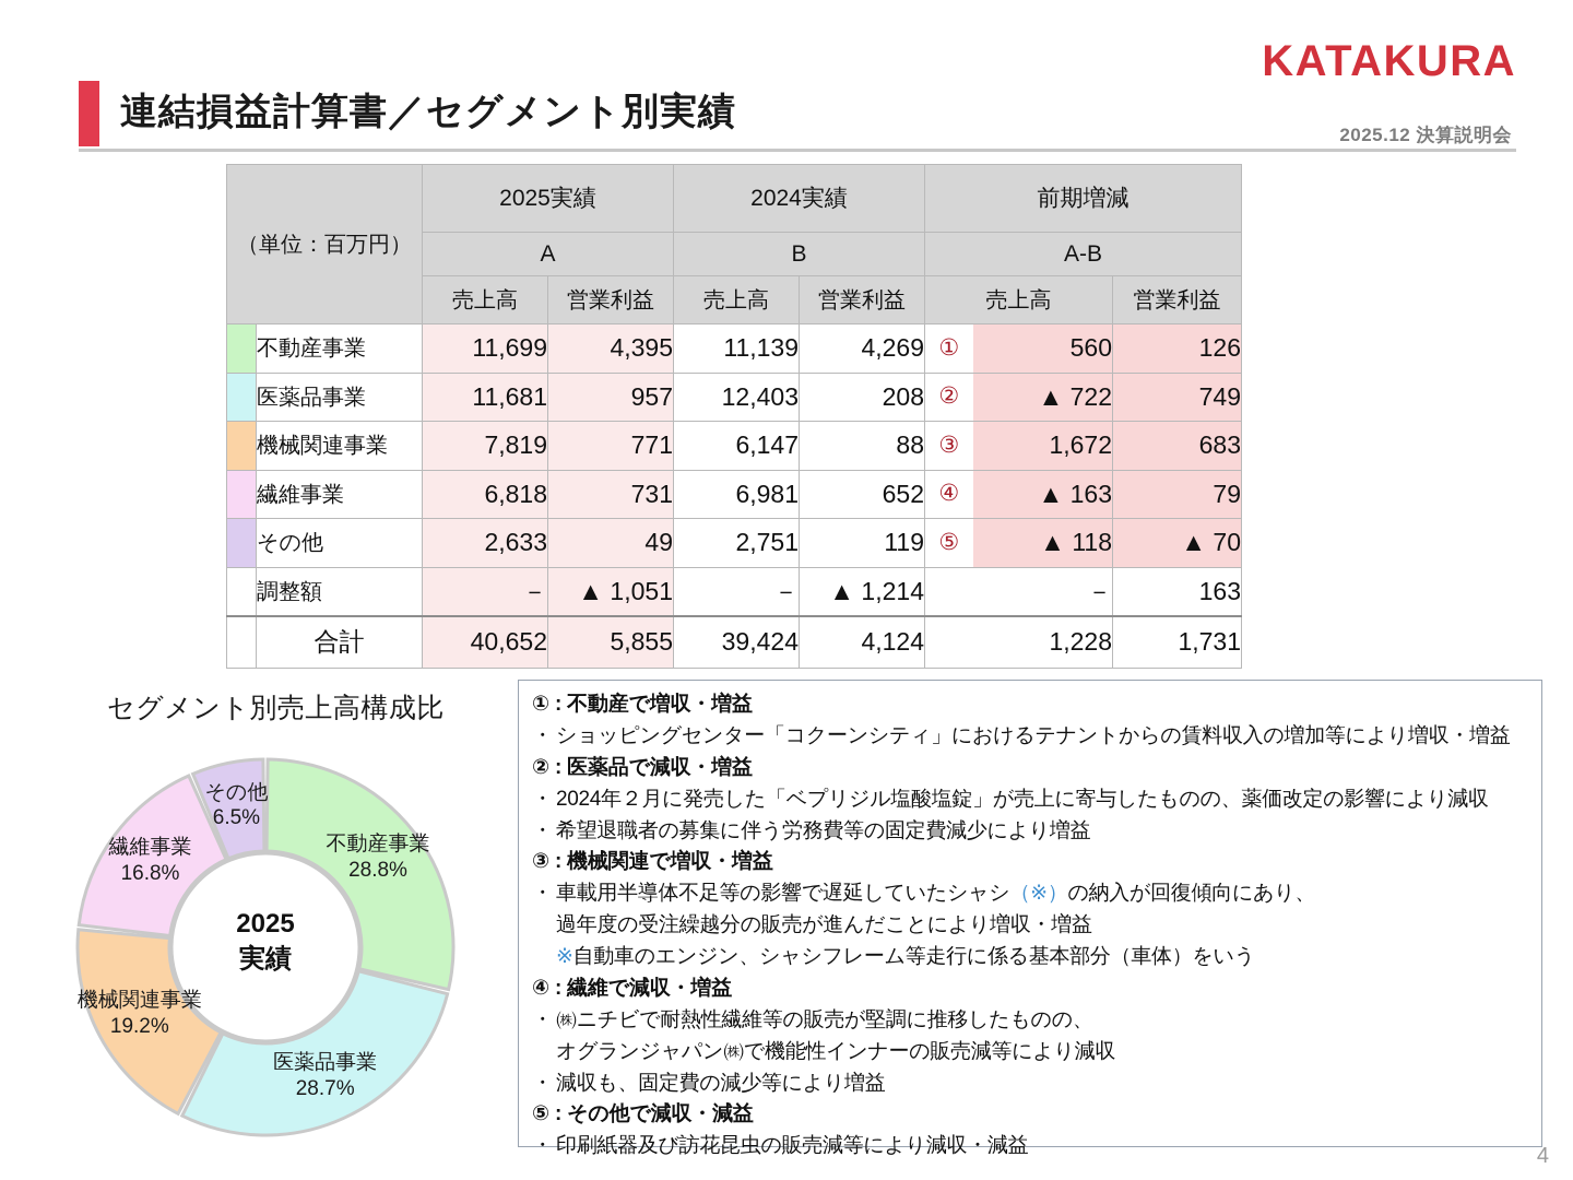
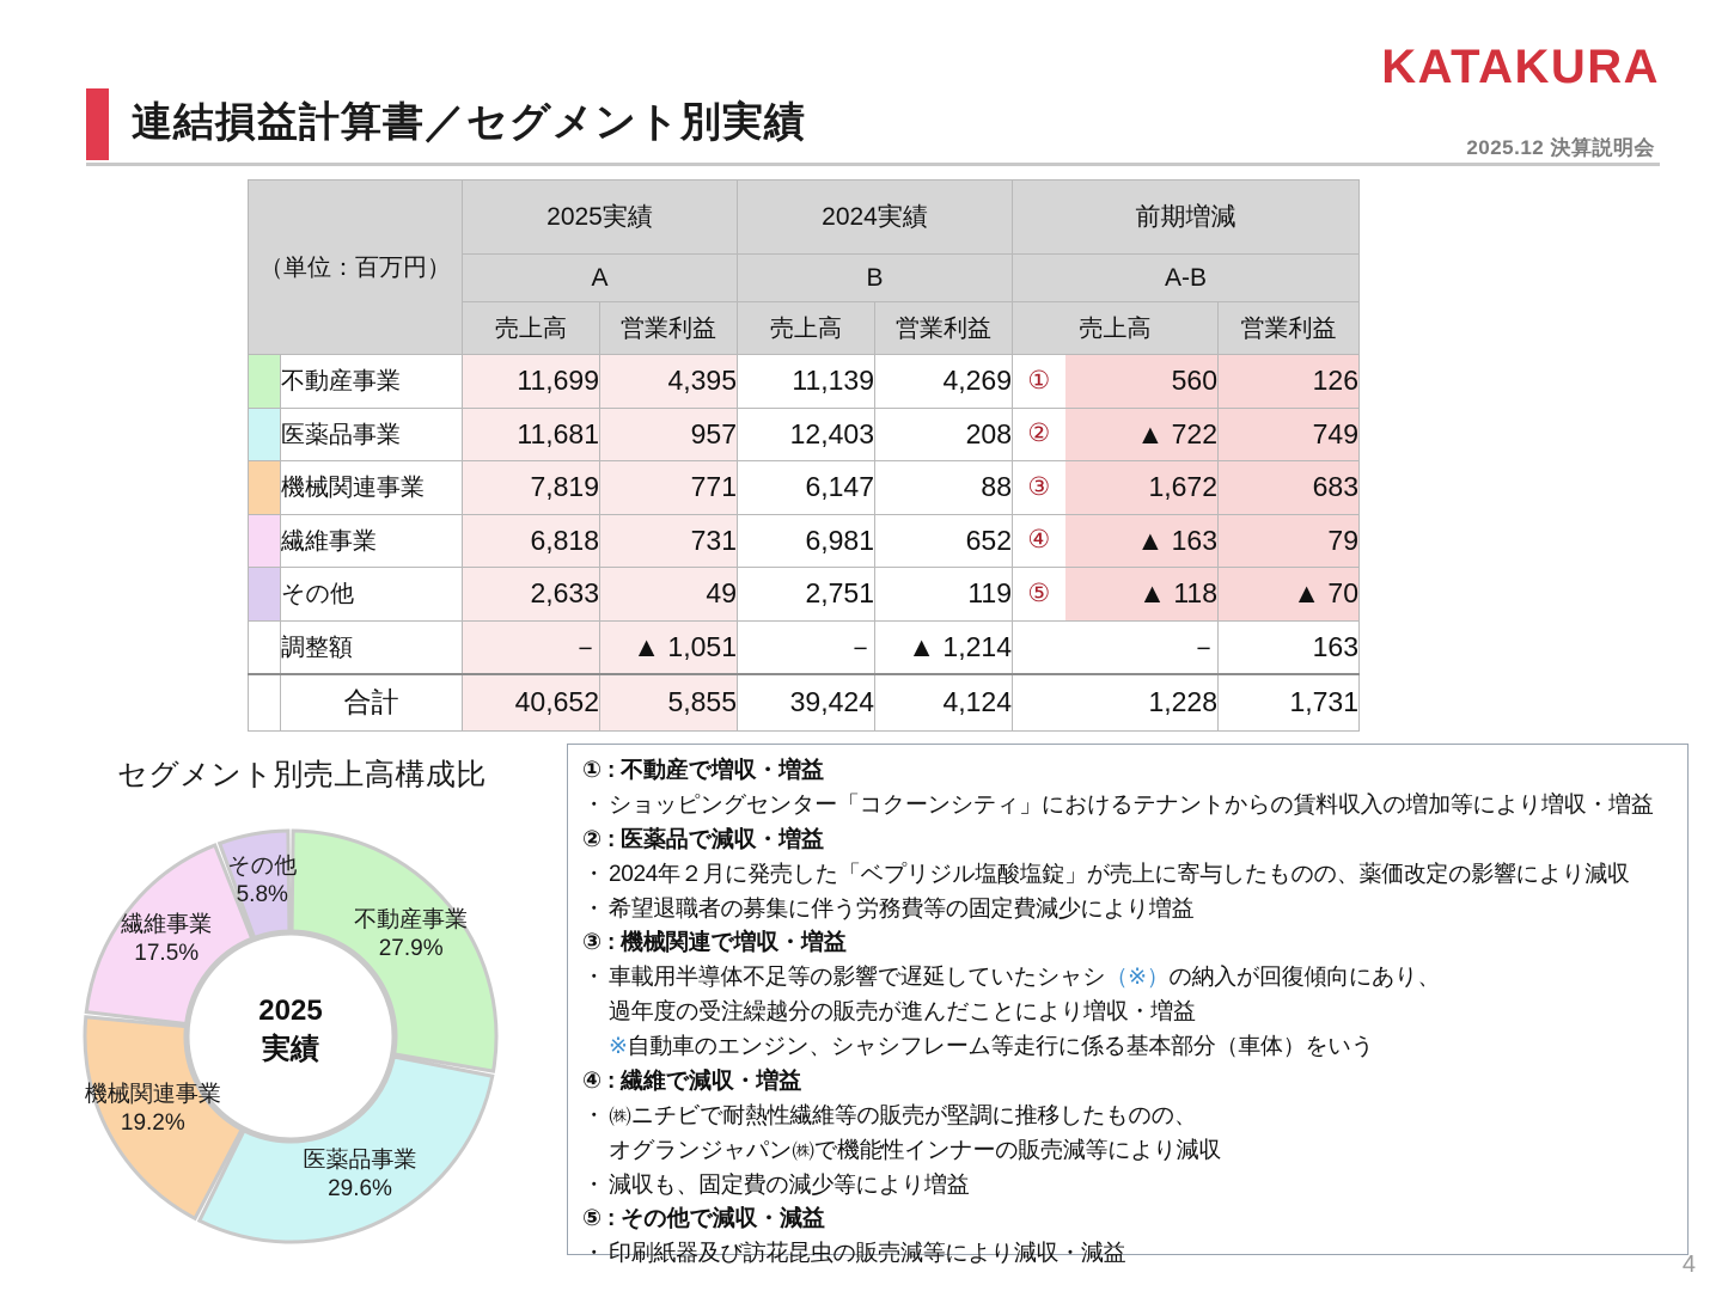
不動産事業: 28.8% -> 27.9%
医薬品事業: 28.7% -> 29.6%
繊維事業: 16.8% -> 17.5%
その他: 6.5% -> 5.8%
